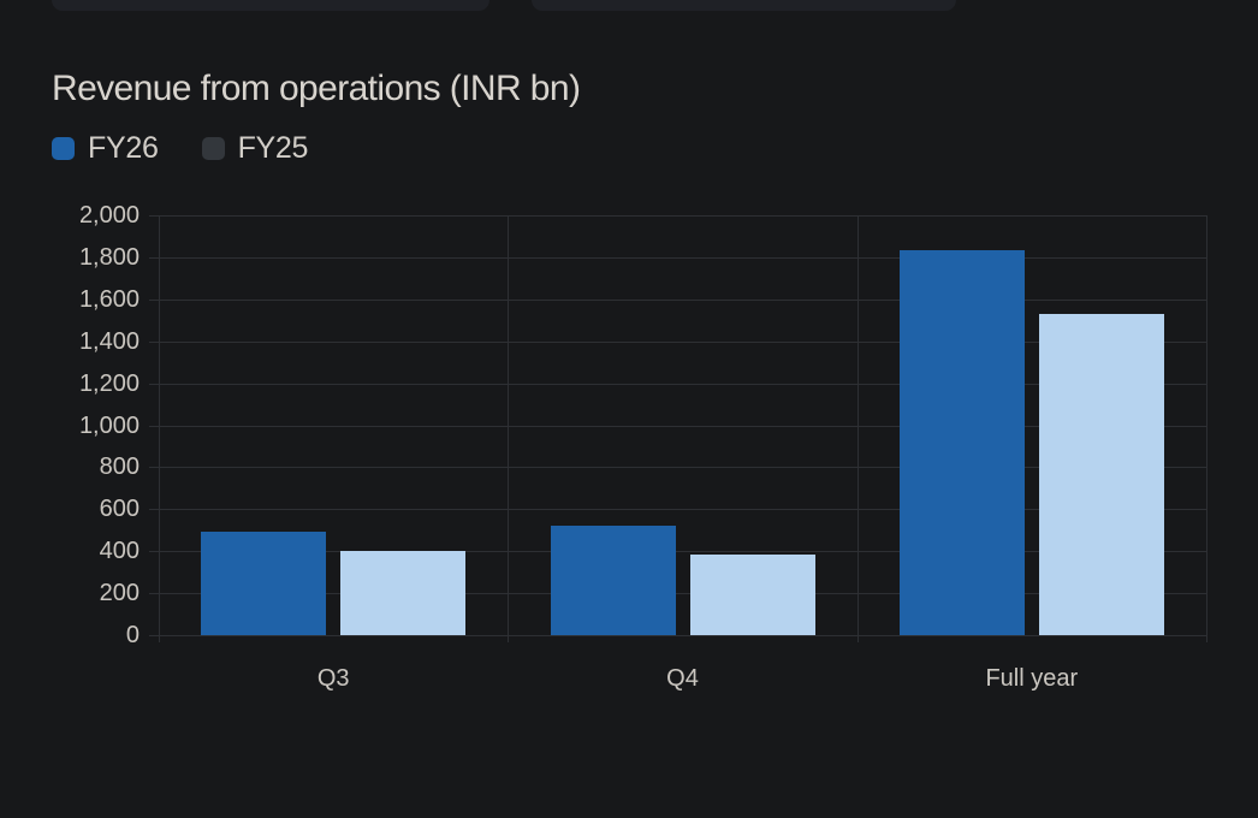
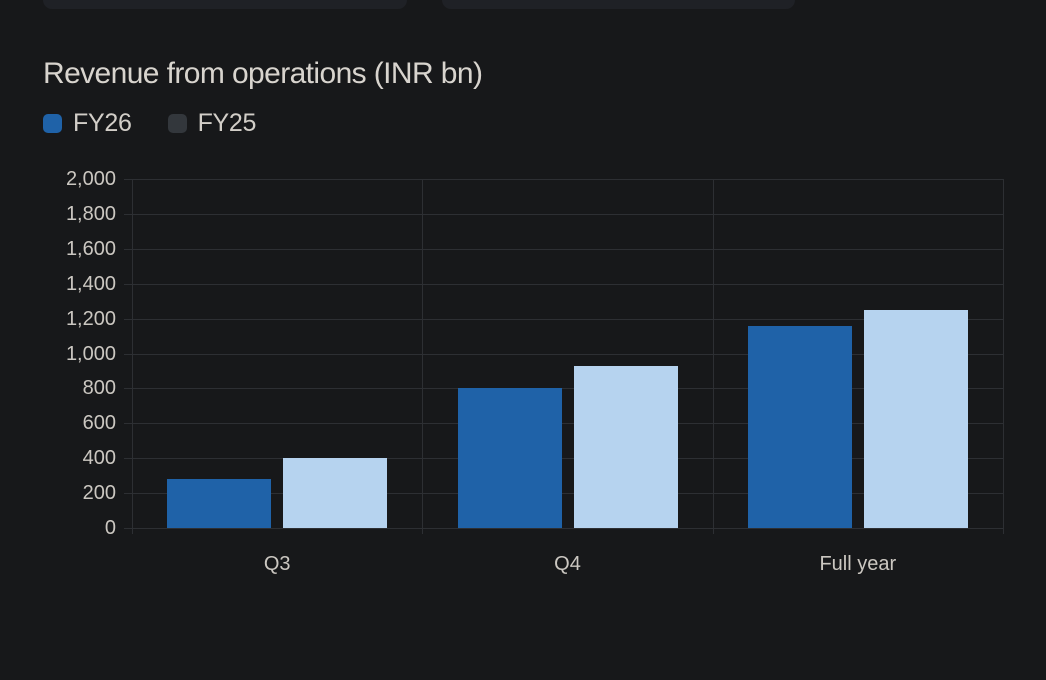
FY26/Q3: 500 -> 280
FY26/Q4: 520 -> 800
FY25/Q4: 380 -> 930
FY26/Full year: 1840 -> 1160
FY25/Full year: 1530 -> 1250
